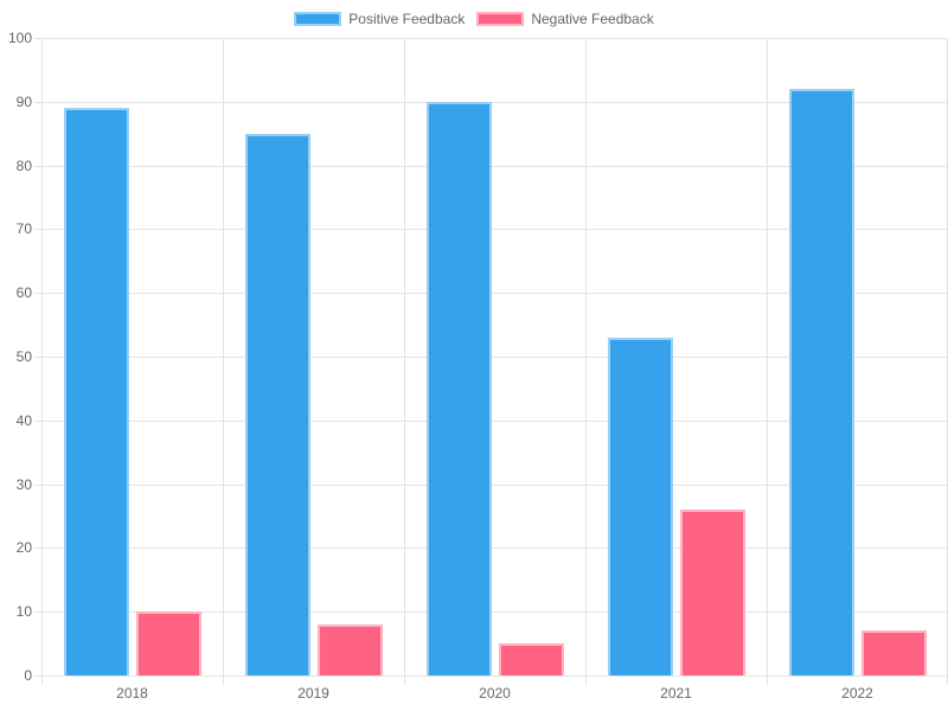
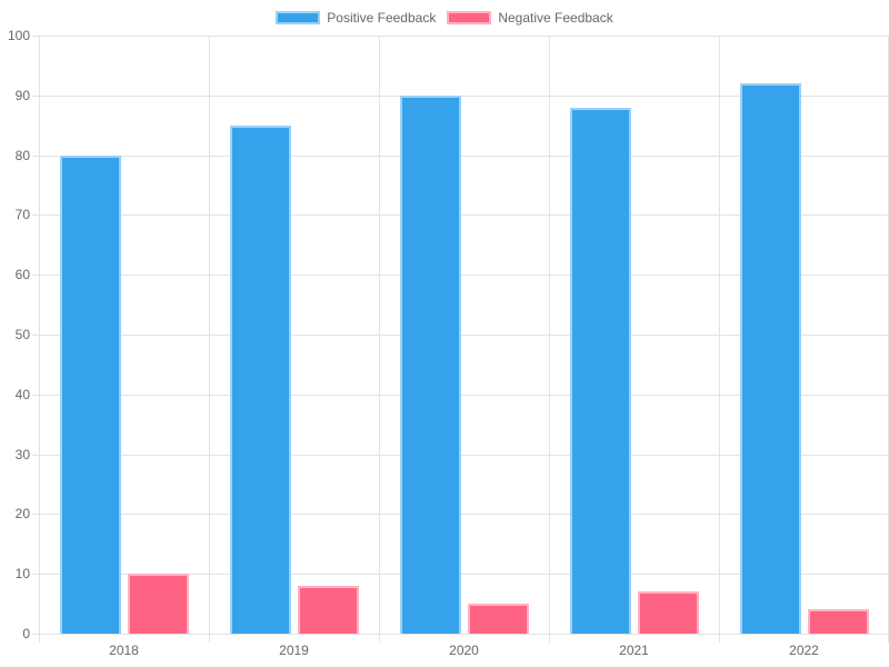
Positive Feedback/2018: 89 -> 80
Positive Feedback/2021: 53 -> 88
Negative Feedback/2021: 26 -> 7
Negative Feedback/2022: 7 -> 4
